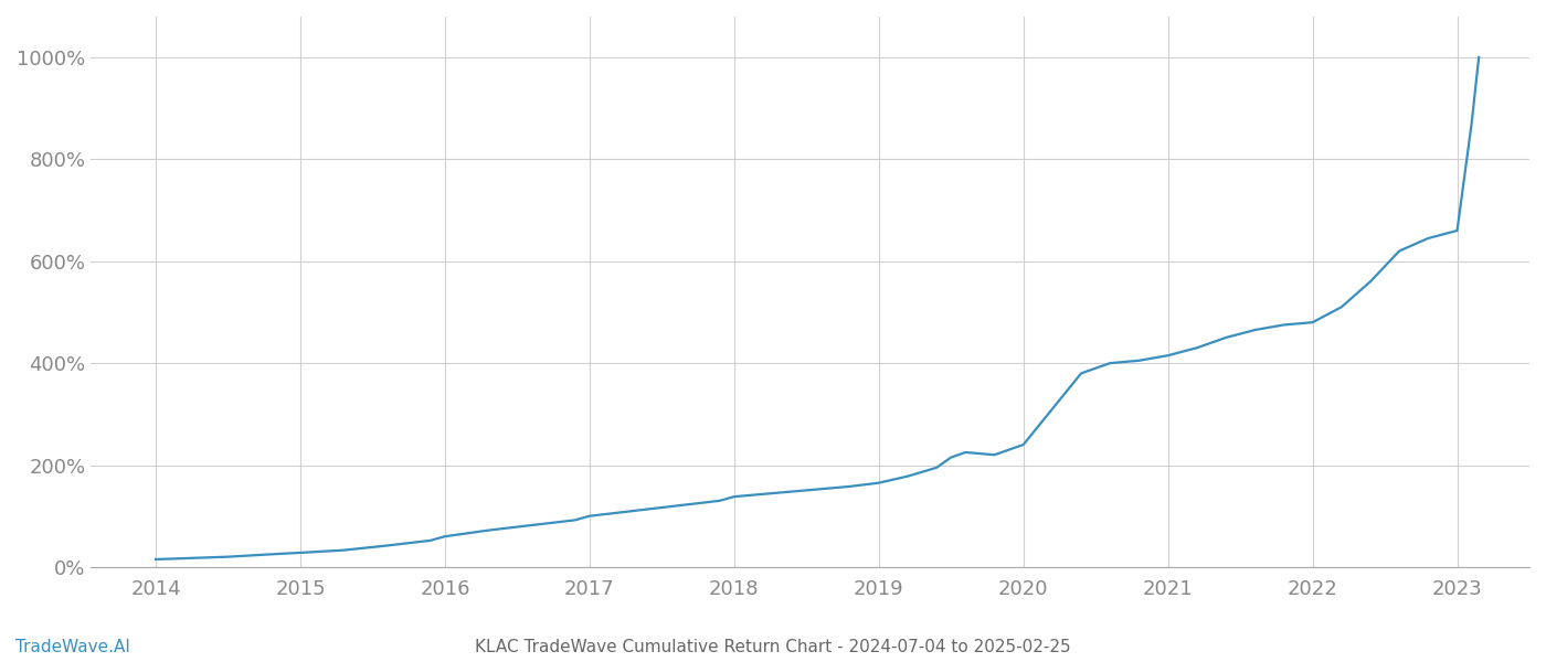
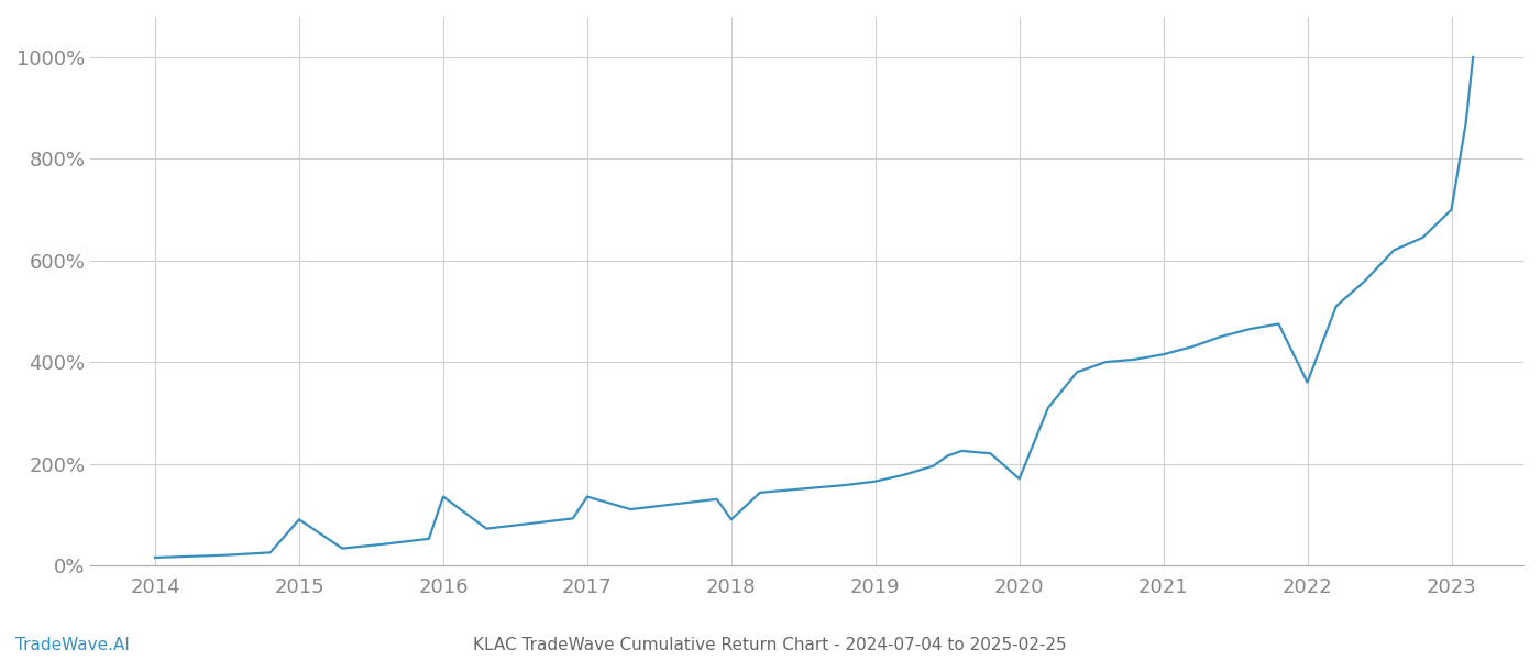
2015: 28% -> 90%
2016: 60% -> 135%
2017: 100% -> 135%
2018: 138% -> 90%
2020: 240% -> 170%
2022: 480% -> 360%
2023: 660% -> 700%
